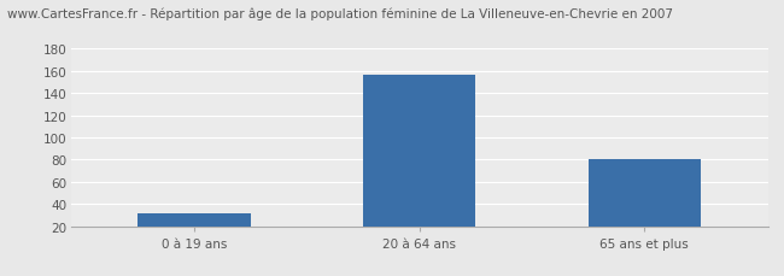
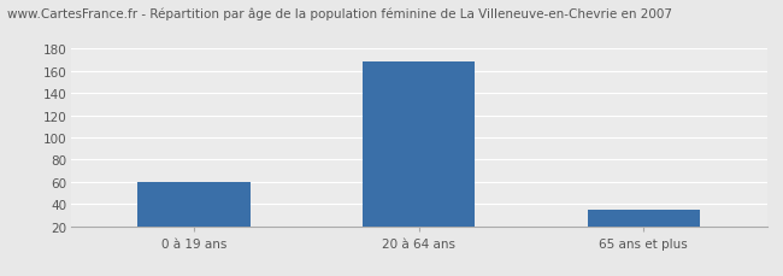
0 à 19 ans: 32 -> 60
20 à 64 ans: 156 -> 169
65 ans et plus: 80 -> 35
